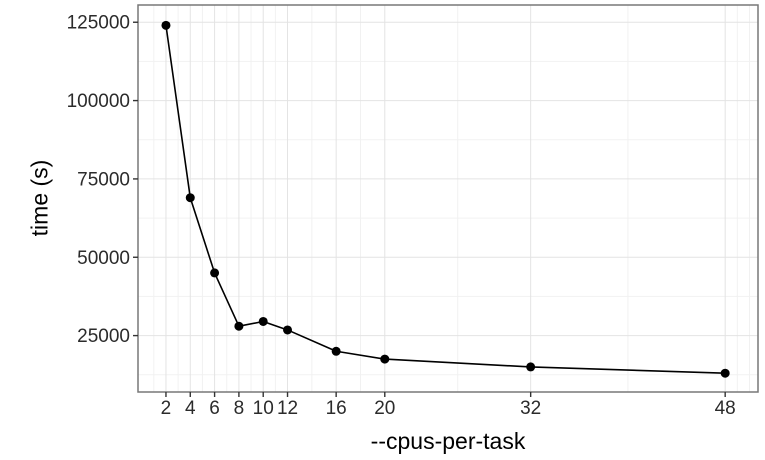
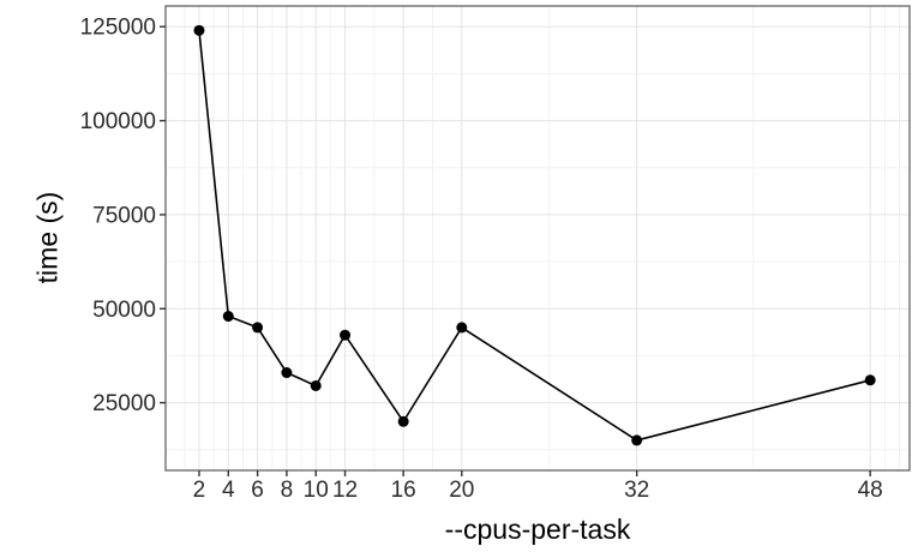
4: 69000 -> 48000
8: 28000 -> 33000
12: 27000 -> 43000
20: 18000 -> 45000
48: 13000 -> 31000
